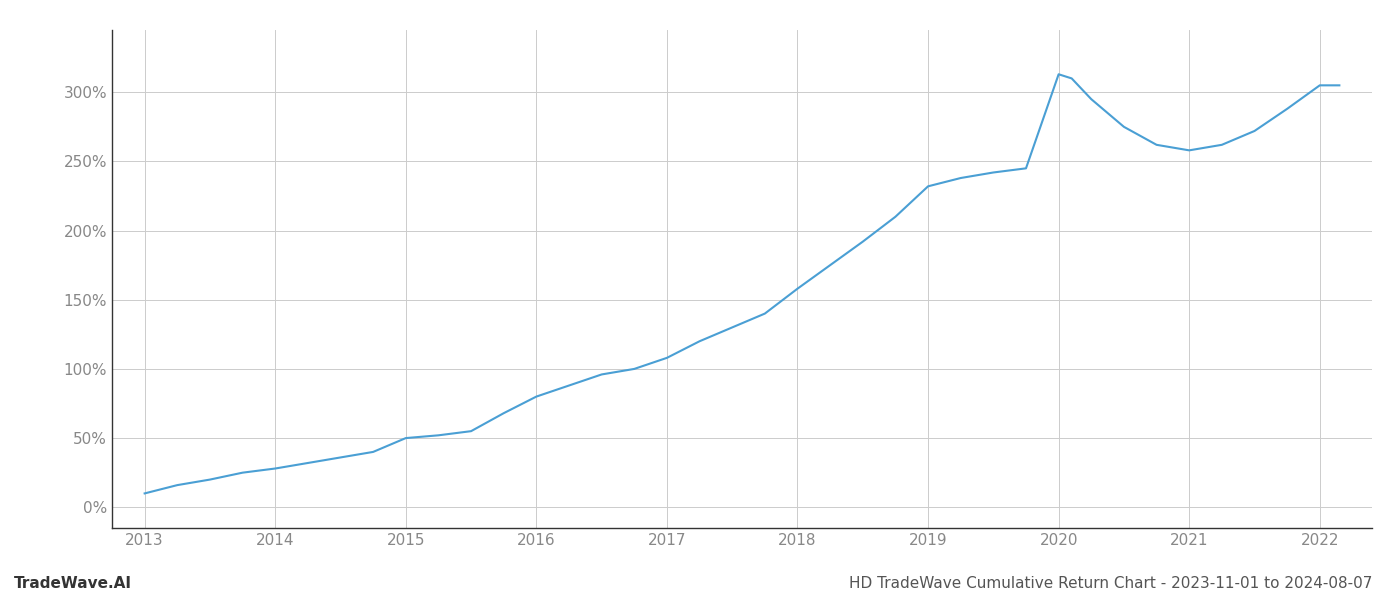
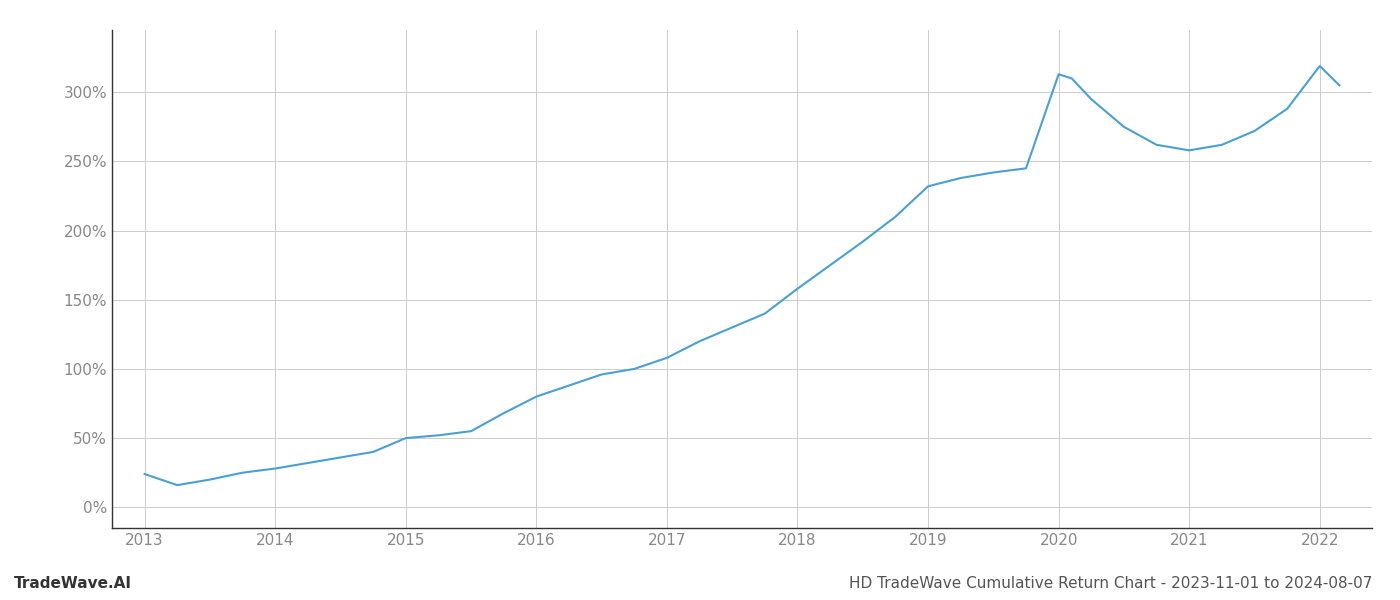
2013: 10% -> 24%
2022: 305% -> 319%
